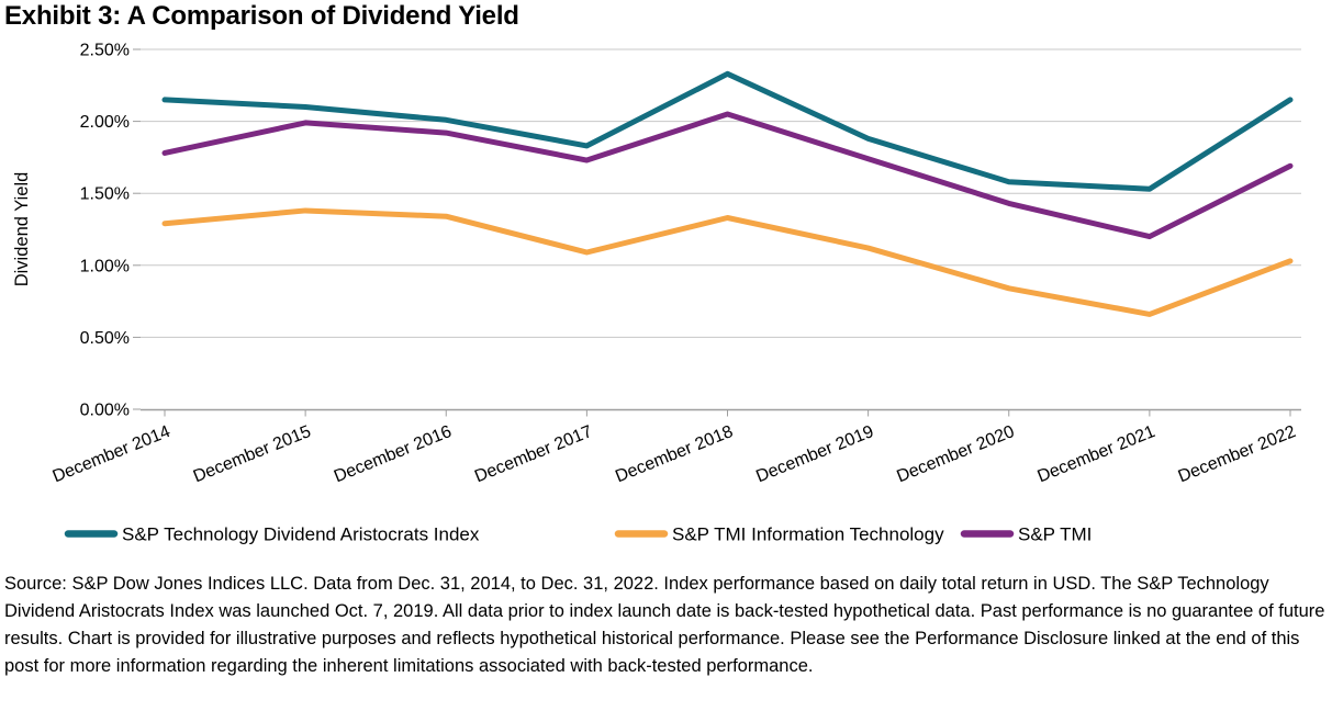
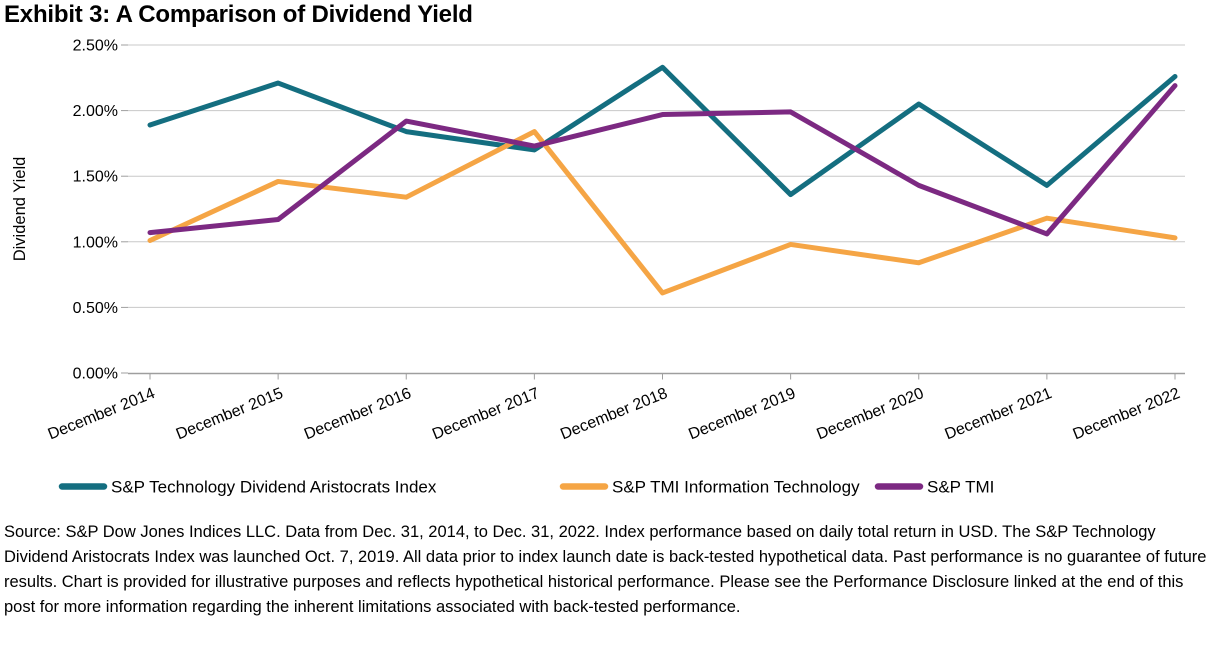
S&P Technology Dividend Aristocrats Index/December 2014: 2.15% -> 1.89%
S&P TMI Information Technology/December 2014: 1.29% -> 1.01%
S&P TMI/December 2014: 1.78% -> 1.07%
S&P Technology Dividend Aristocrats Index/December 2015: 2.10% -> 2.21%
S&P TMI Information Technology/December 2015: 1.38% -> 1.46%
S&P TMI/December 2015: 1.99% -> 1.17%
S&P Technology Dividend Aristocrats Index/December 2016: 2.01% -> 1.84%
S&P Technology Dividend Aristocrats Index/December 2017: 1.83% -> 1.70%
S&P TMI Information Technology/December 2017: 1.09% -> 1.84%
S&P TMI Information Technology/December 2018: 1.33% -> 0.61%
S&P TMI/December 2018: 2.05% -> 1.97%
S&P Technology Dividend Aristocrats Index/December 2019: 1.88% -> 1.36%
S&P TMI Information Technology/December 2019: 1.12% -> 0.98%
S&P TMI/December 2019: 1.74% -> 1.99%
S&P Technology Dividend Aristocrats Index/December 2020: 1.58% -> 2.05%
S&P Technology Dividend Aristocrats Index/December 2021: 1.53% -> 1.43%
S&P TMI Information Technology/December 2021: 0.66% -> 1.18%
S&P TMI/December 2021: 1.20% -> 1.06%
S&P Technology Dividend Aristocrats Index/December 2022: 2.15% -> 2.26%
S&P TMI/December 2022: 1.69% -> 2.19%
